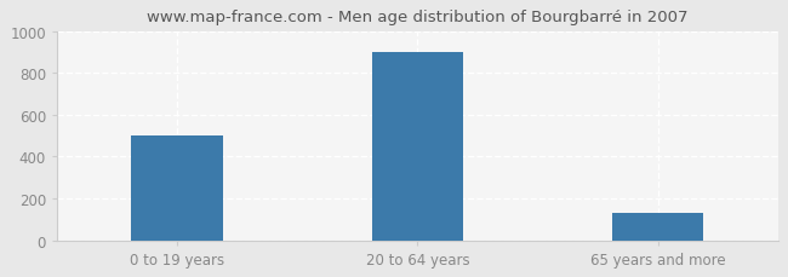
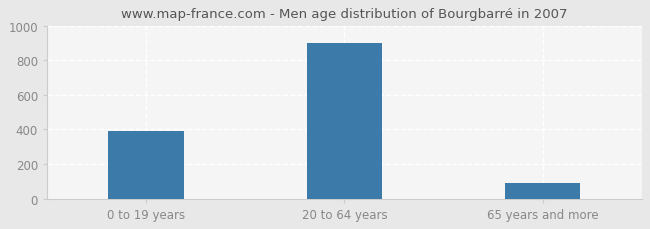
0 to 19 years: 500 -> 390
65 years and more: 130 -> 90
